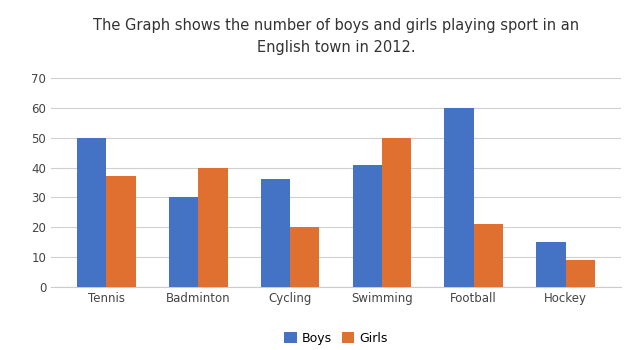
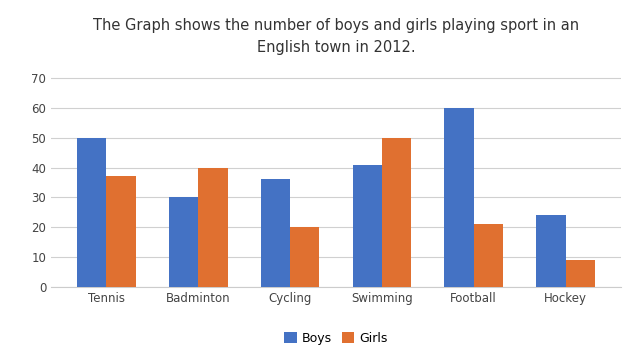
Boys/Hockey: 15 -> 24
